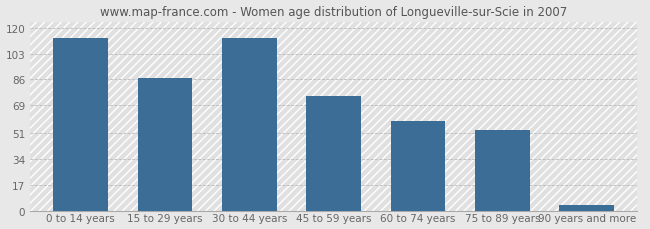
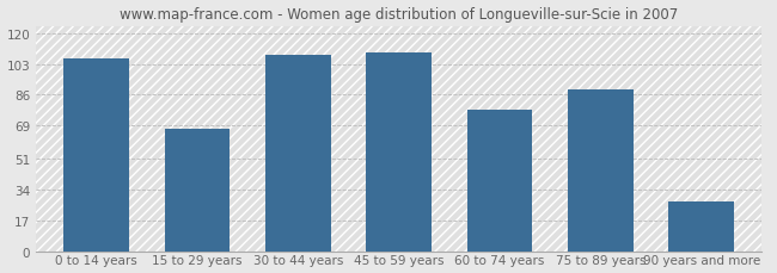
0 to 14 years: 113 -> 106
15 to 29 years: 87 -> 67
30 to 44 years: 113 -> 108
45 to 59 years: 75 -> 109
60 to 74 years: 59 -> 78
75 to 89 years: 53 -> 89
90 years and more: 4 -> 27
